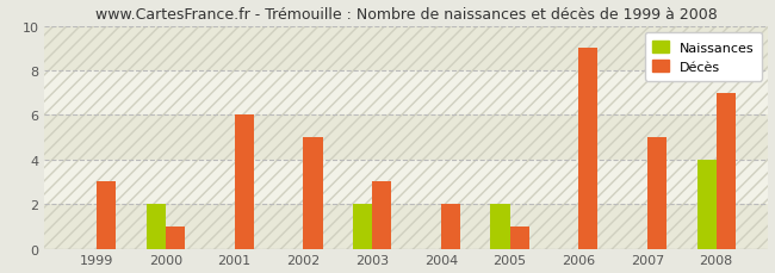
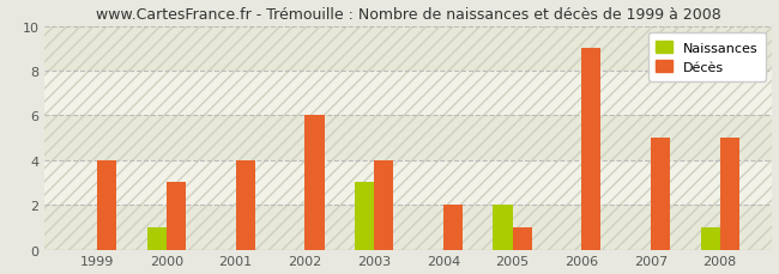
Décès/1999: 3 -> 4
Naissances/2000: 2 -> 1
Décès/2000: 1 -> 3
Décès/2001: 6 -> 4
Décès/2002: 5 -> 6
Naissances/2003: 2 -> 3
Décès/2003: 3 -> 4
Naissances/2008: 4 -> 1
Décès/2008: 7 -> 5
